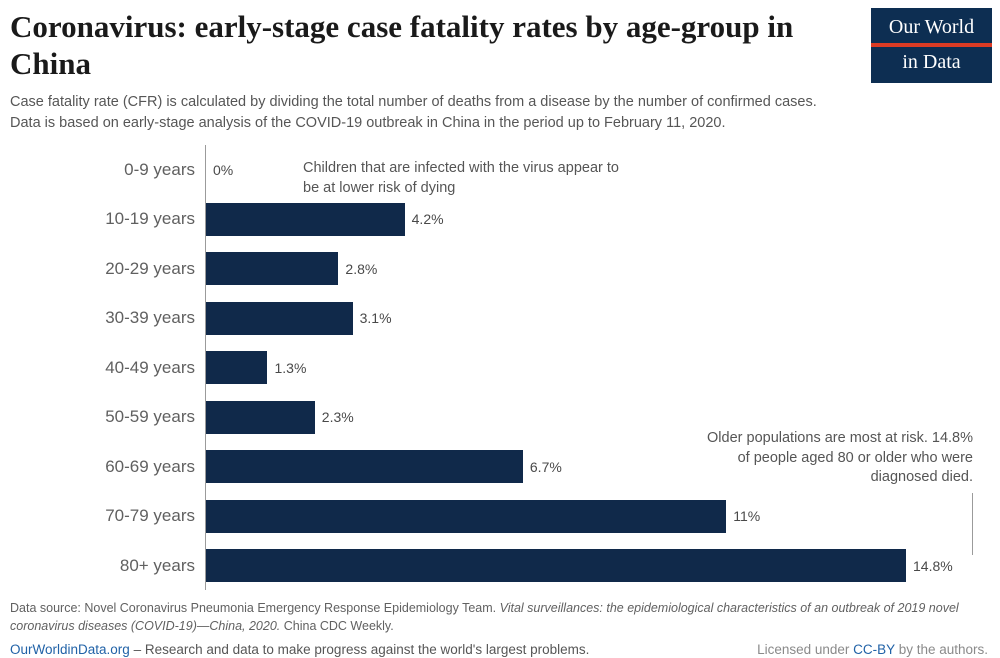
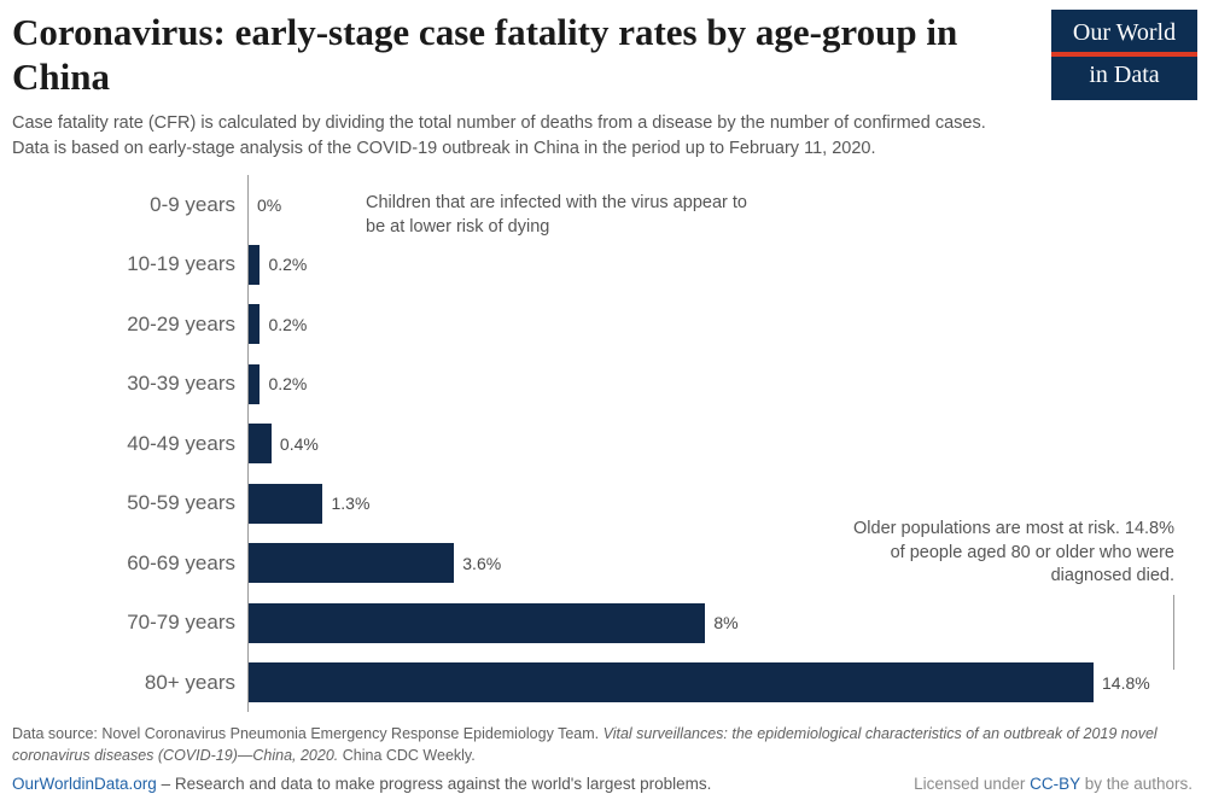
10-19 years: 4.2% -> 0.2%
20-29 years: 2.8% -> 0.2%
30-39 years: 3.1% -> 0.2%
40-49 years: 1.3% -> 0.4%
50-59 years: 2.3% -> 1.3%
60-69 years: 6.7% -> 3.6%
70-79 years: 11% -> 8%
